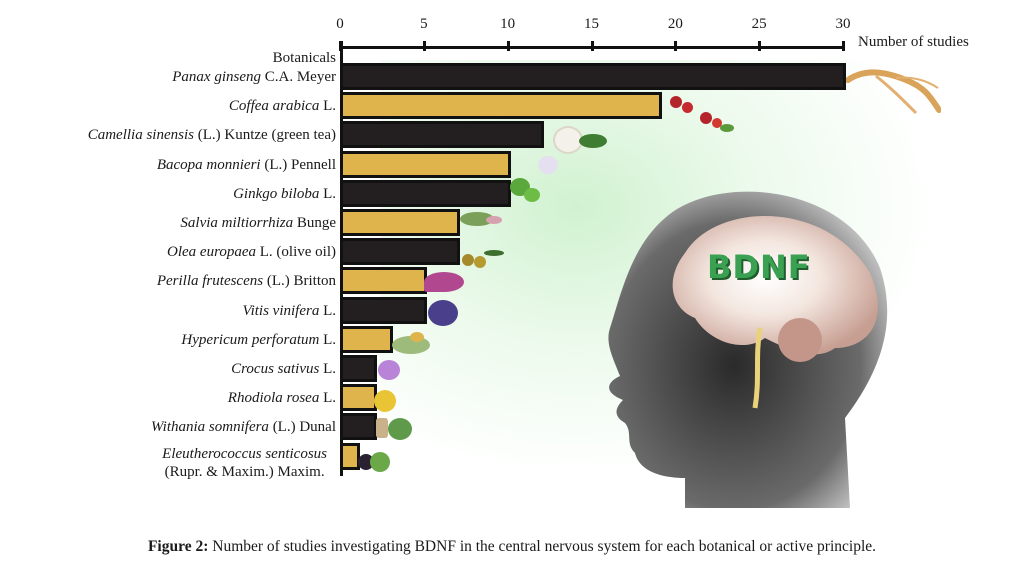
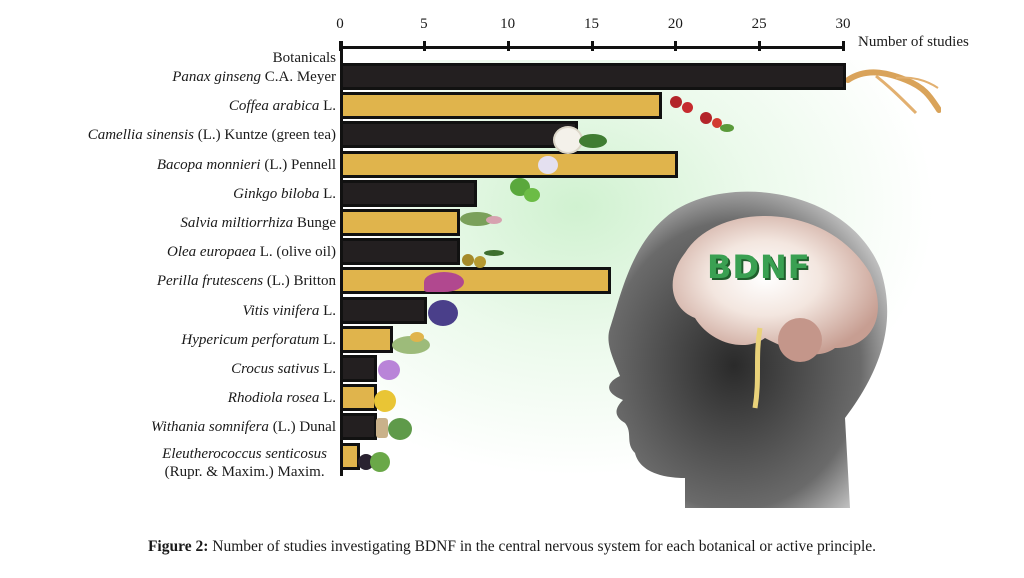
Camellia sinensis (L.) Kuntze (green tea): 12 -> 14
Bacopa monnieri (L.) Pennell: 10 -> 20
Ginkgo biloba L.: 10 -> 8
Perilla frutescens (L.) Britton: 5 -> 16
